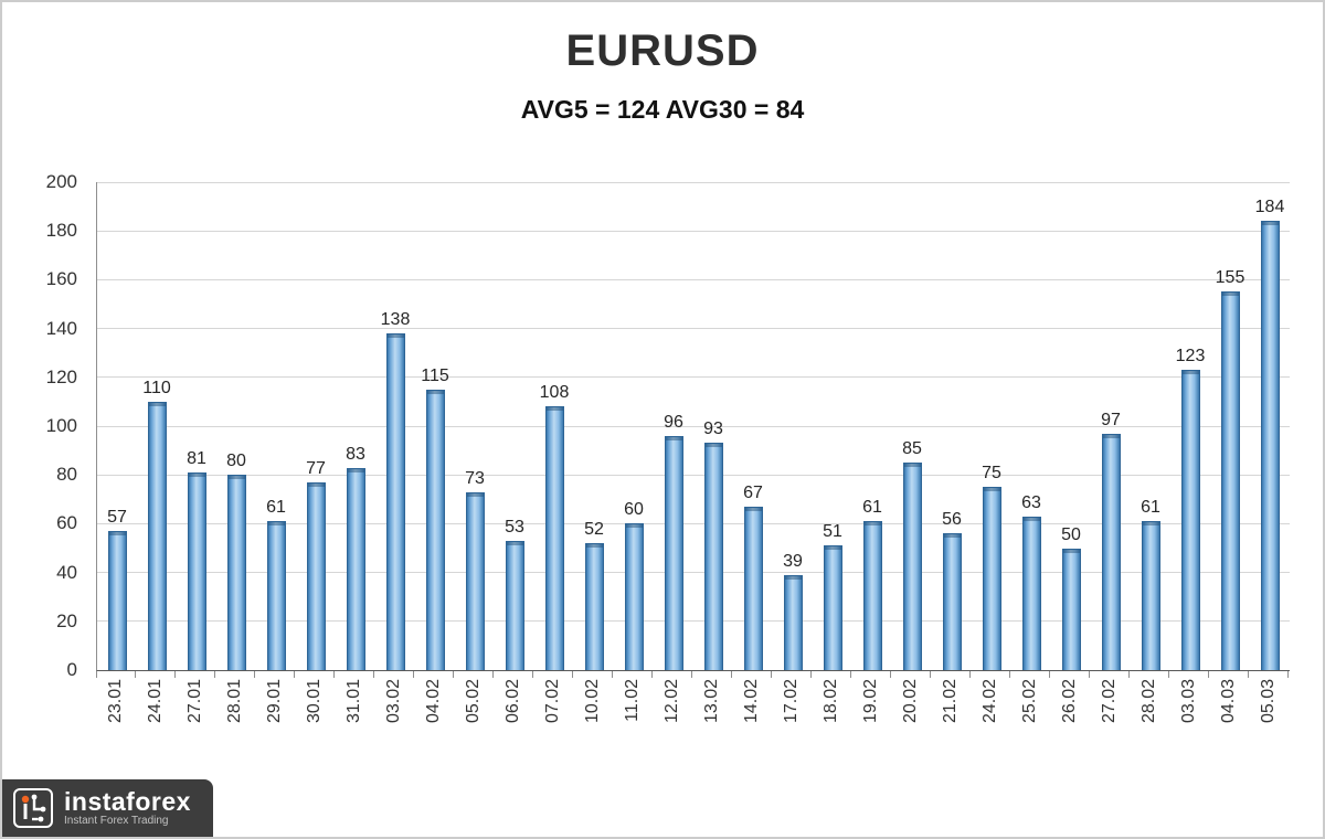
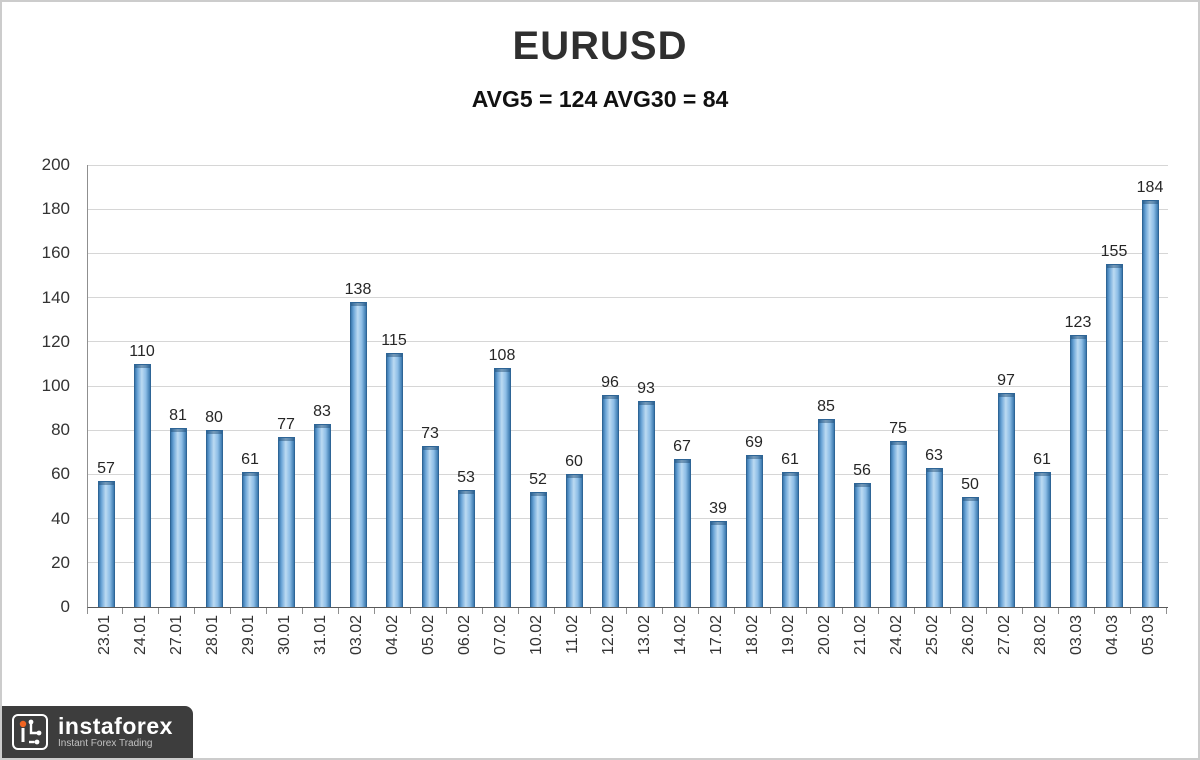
18.02: 51 -> 69
